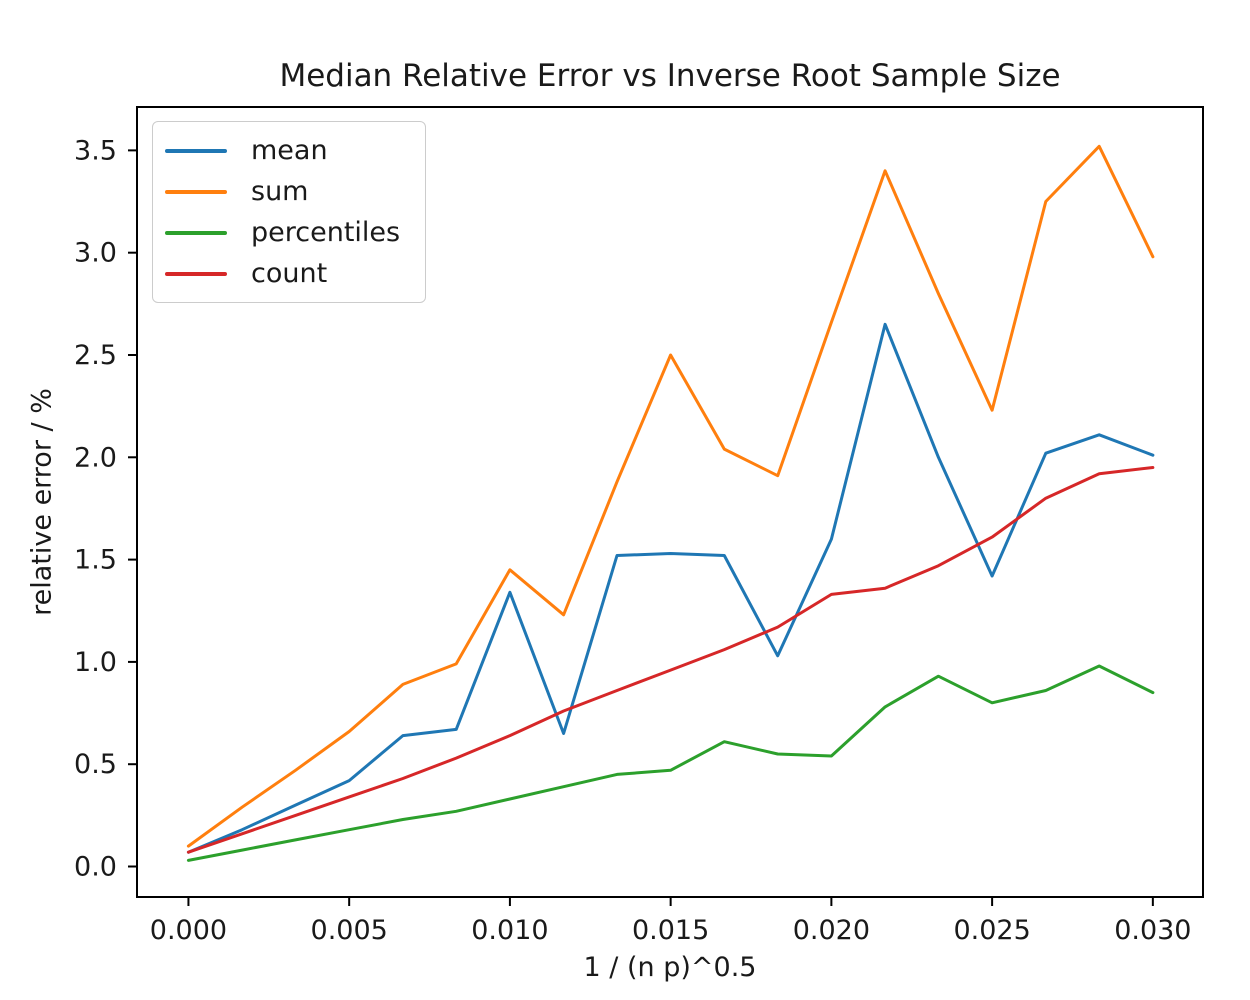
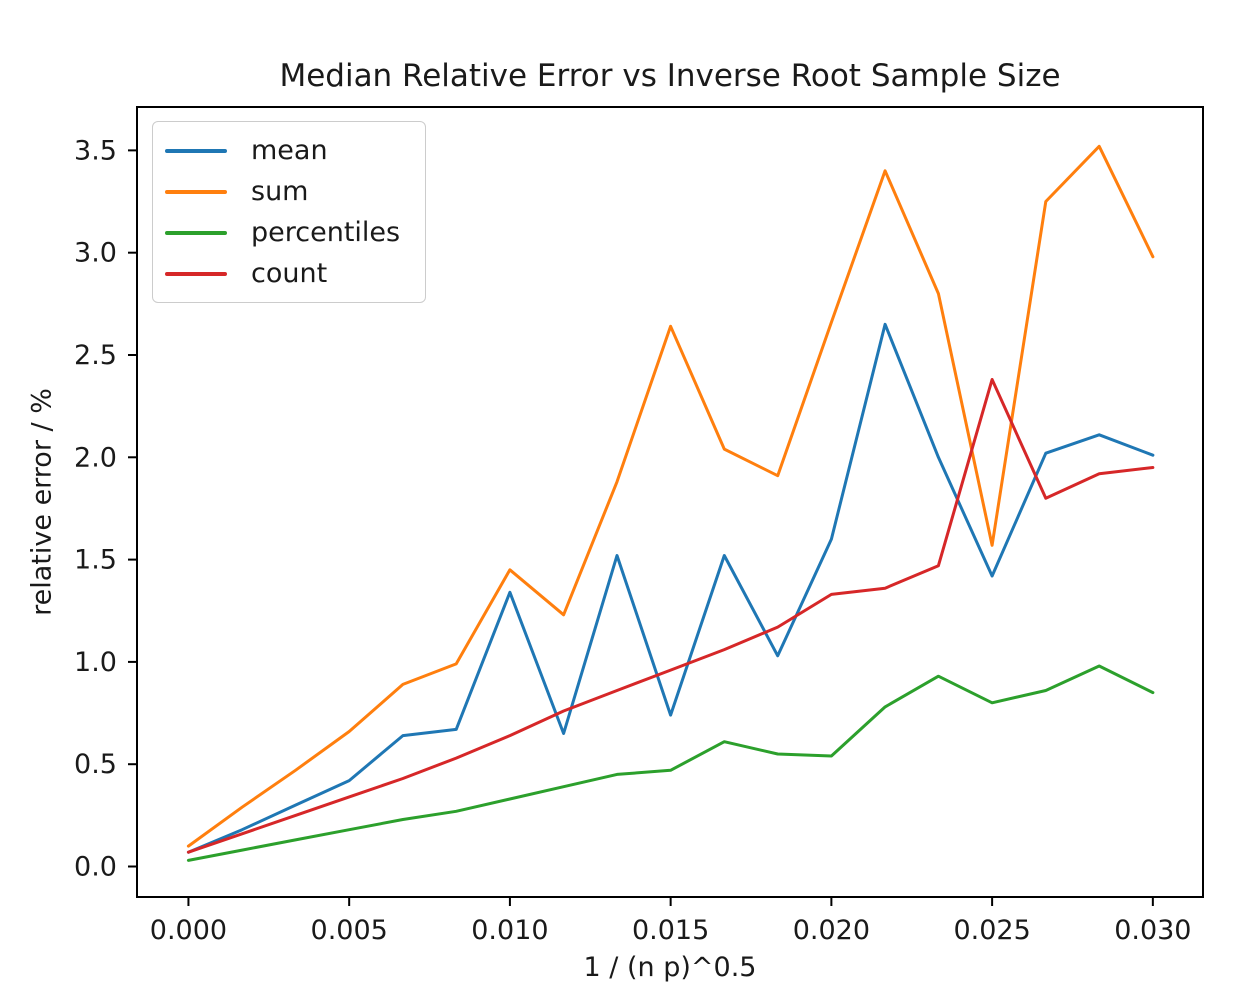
mean/0.015: 1.53 -> 0.74
sum/0.015: 2.50 -> 2.64
sum/0.025: 2.23 -> 1.57
count/0.025: 1.61 -> 2.38
